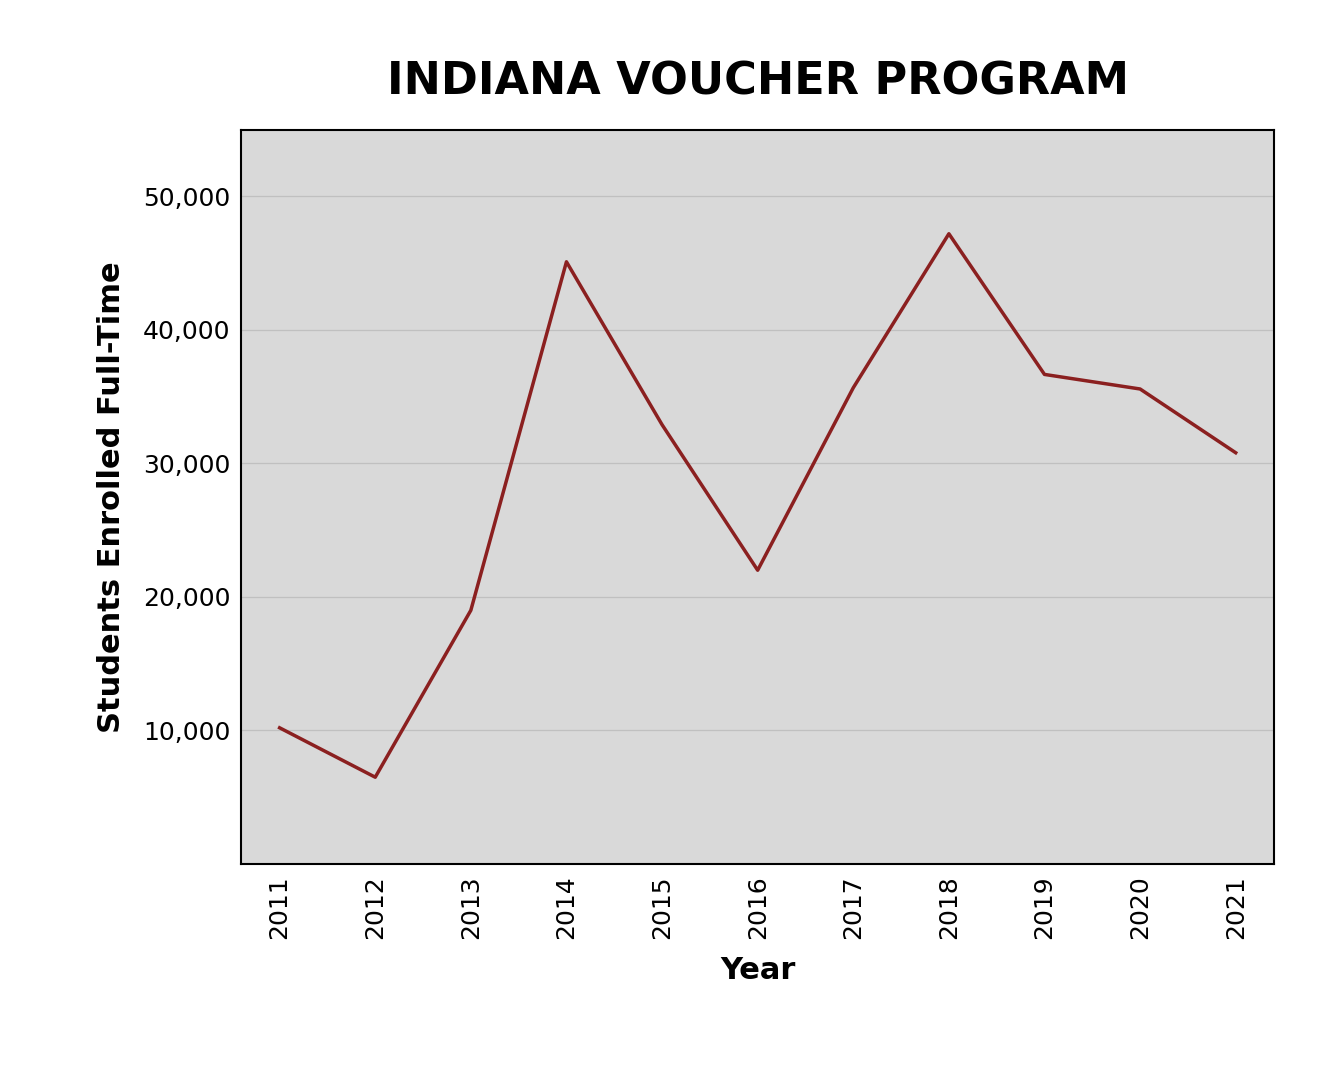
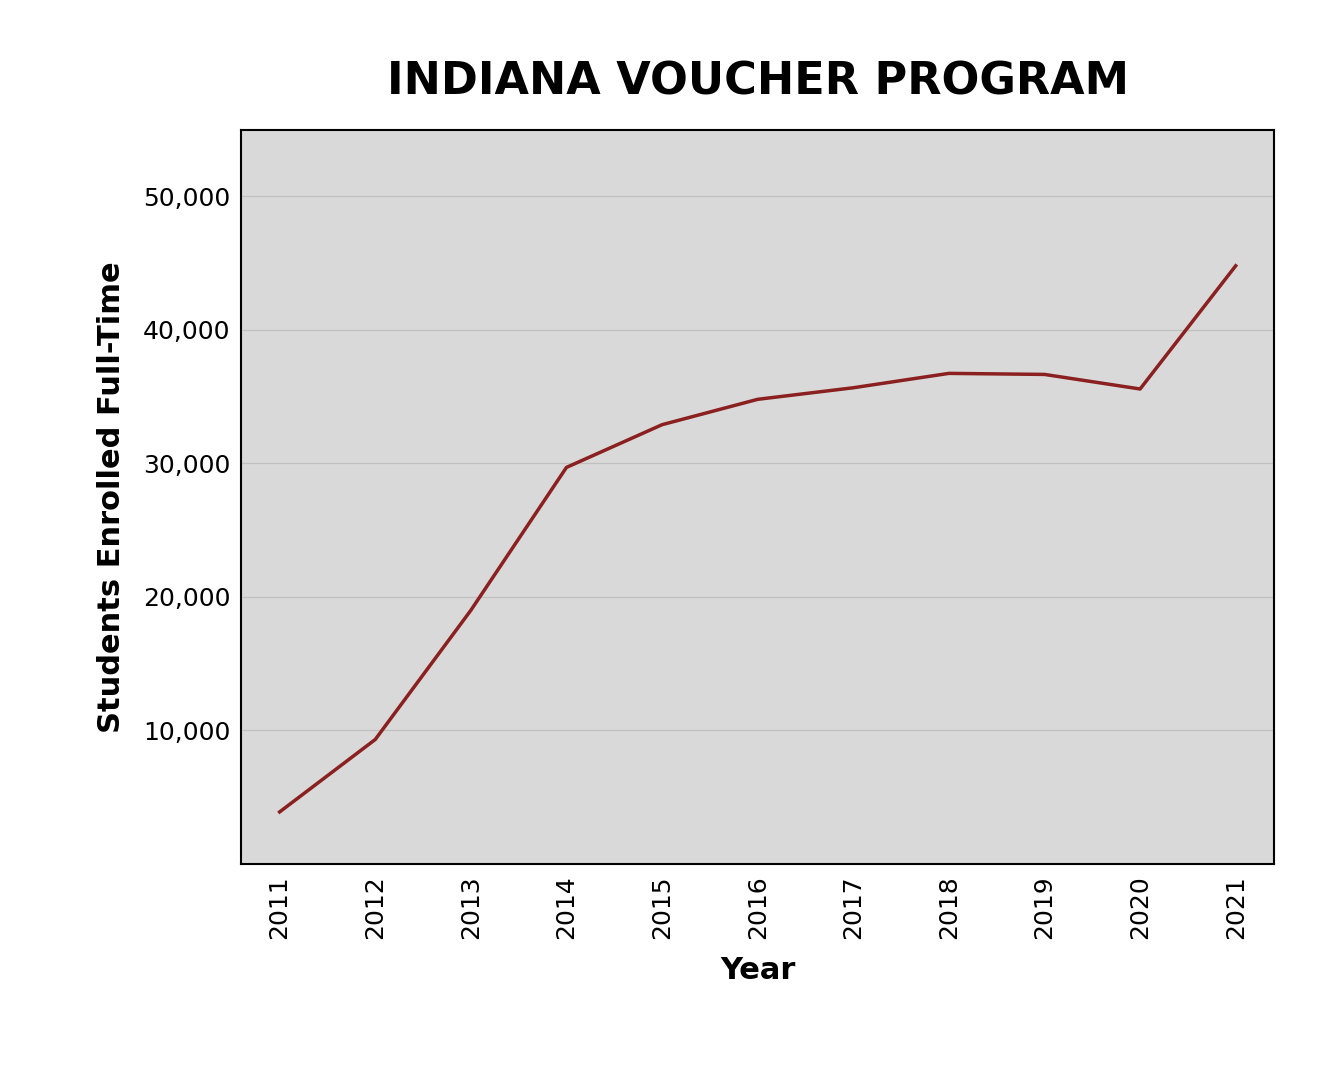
2011: 10,200 -> 3,900
2012: 6,500 -> 9,300
2014: 45,100 -> 29,700
2016: 22,000 -> 34,800
2018: 47,200 -> 36,700
2021: 30,800 -> 44,800
